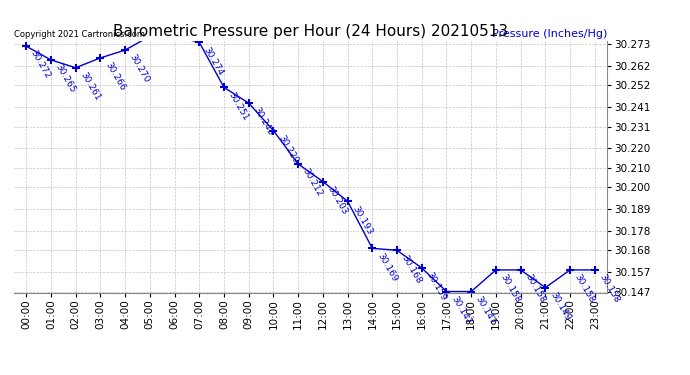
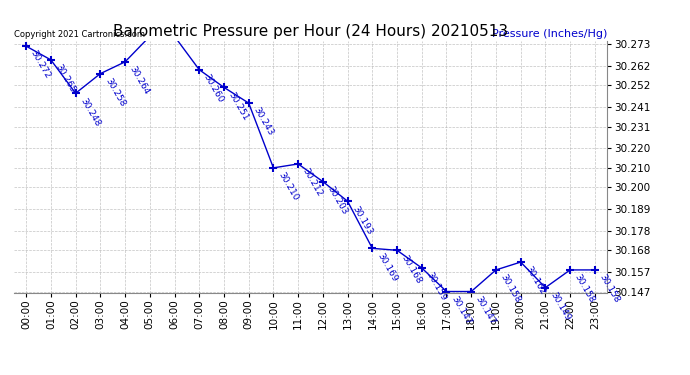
02:00: 30.261 -> 30.248
03:00: 30.266 -> 30.258
04:00: 30.270 -> 30.264
07:00: 30.274 -> 30.260
10:00: 30.229 -> 30.210
20:00: 30.158 -> 30.162
